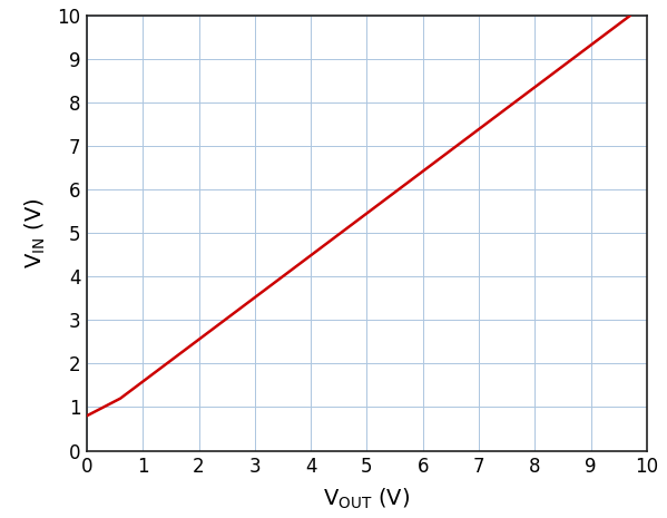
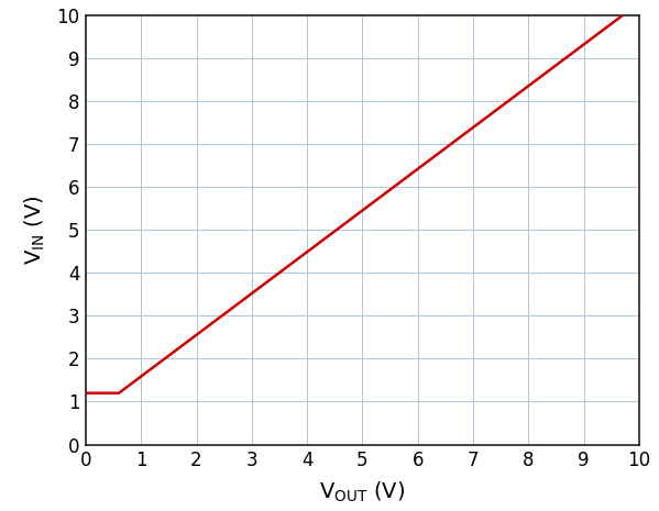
0: 0.8 -> 1.2
